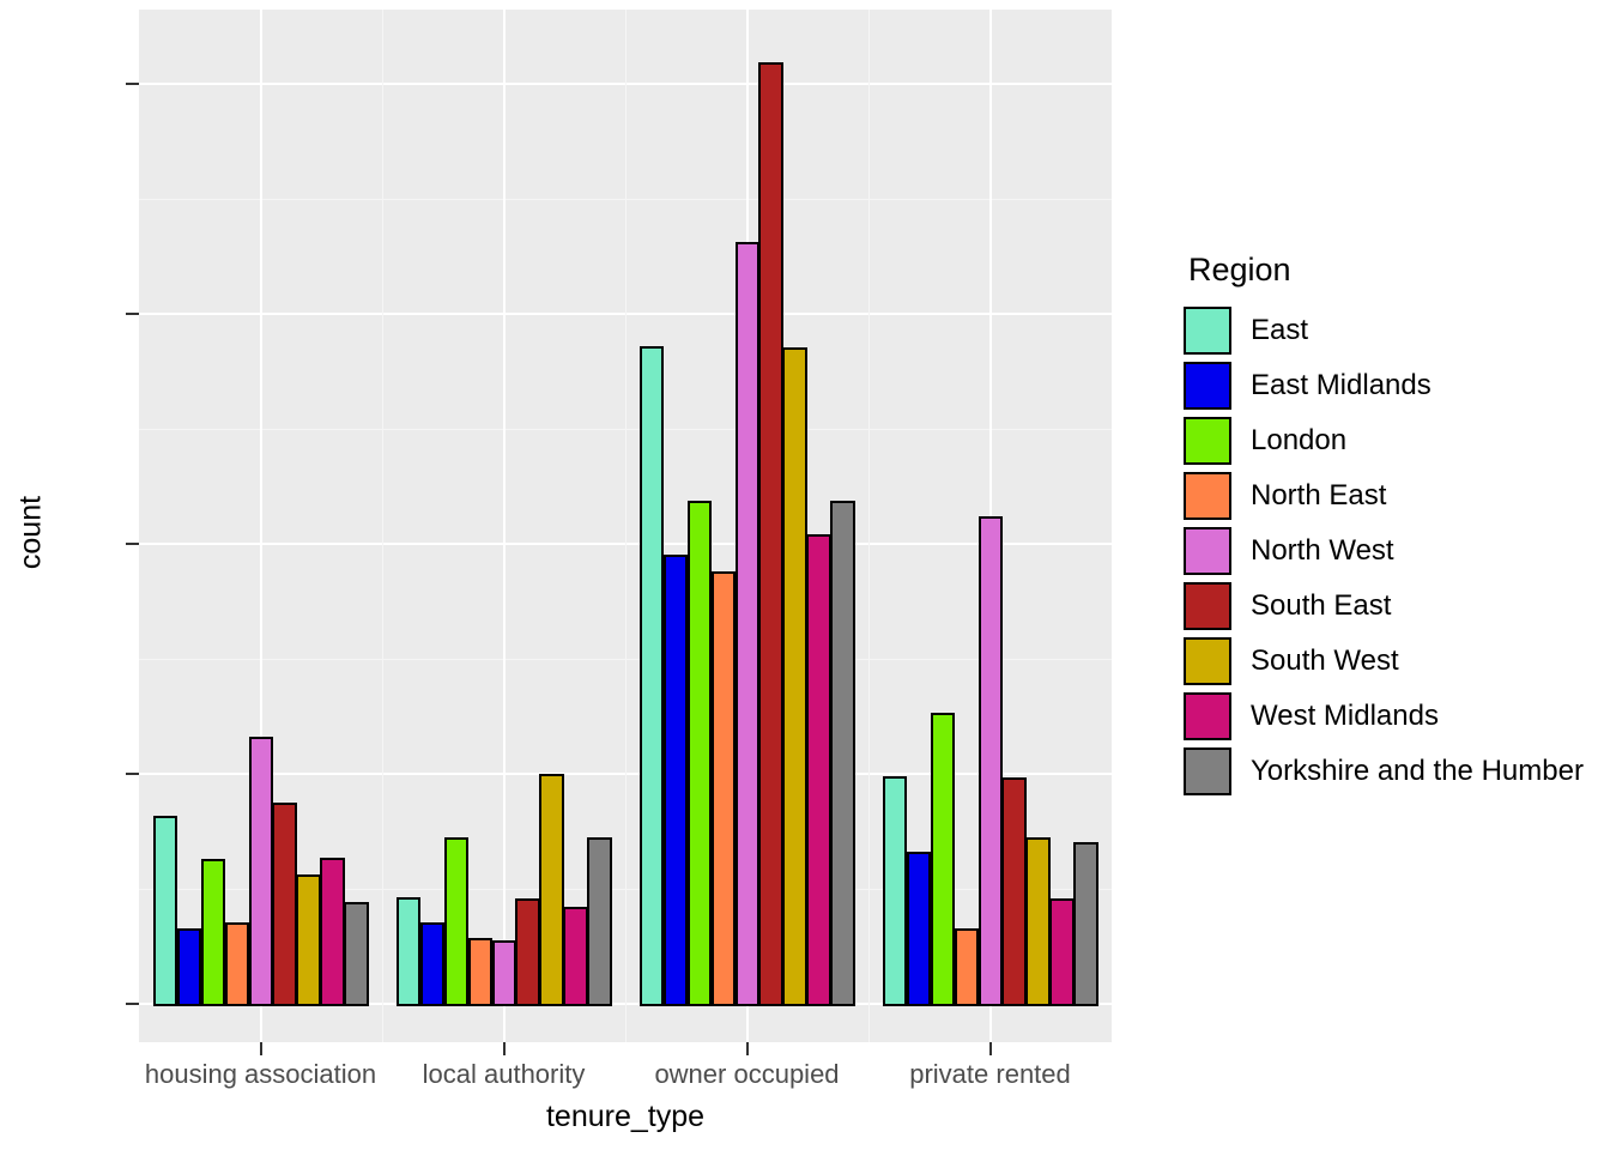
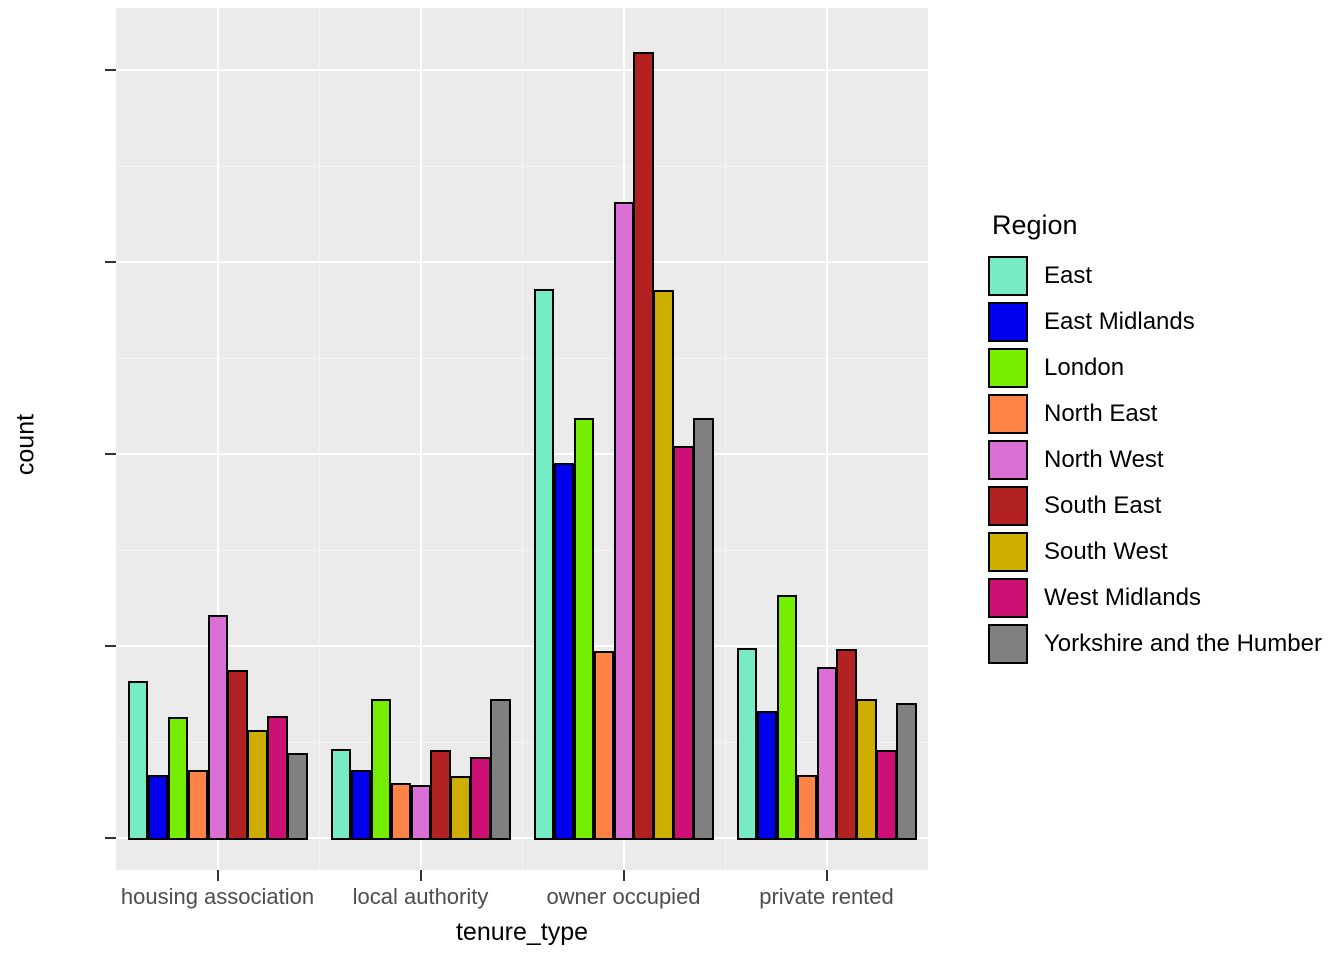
South West/local authority: 250 -> 80
North East/owner occupied: 470 -> 240
North West/private rented: 530 -> 220
